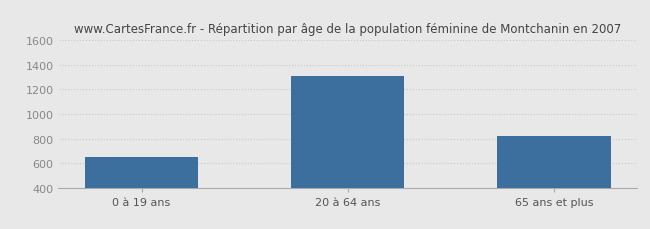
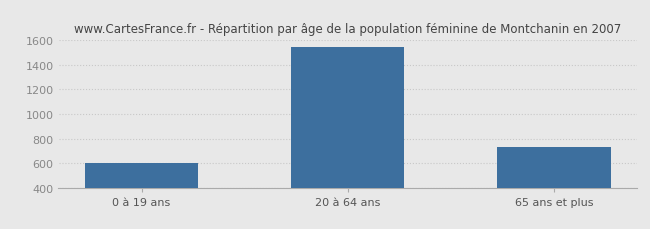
0 à 19 ans: 650 -> 600
20 à 64 ans: 1310 -> 1550
65 ans et plus: 820 -> 740
